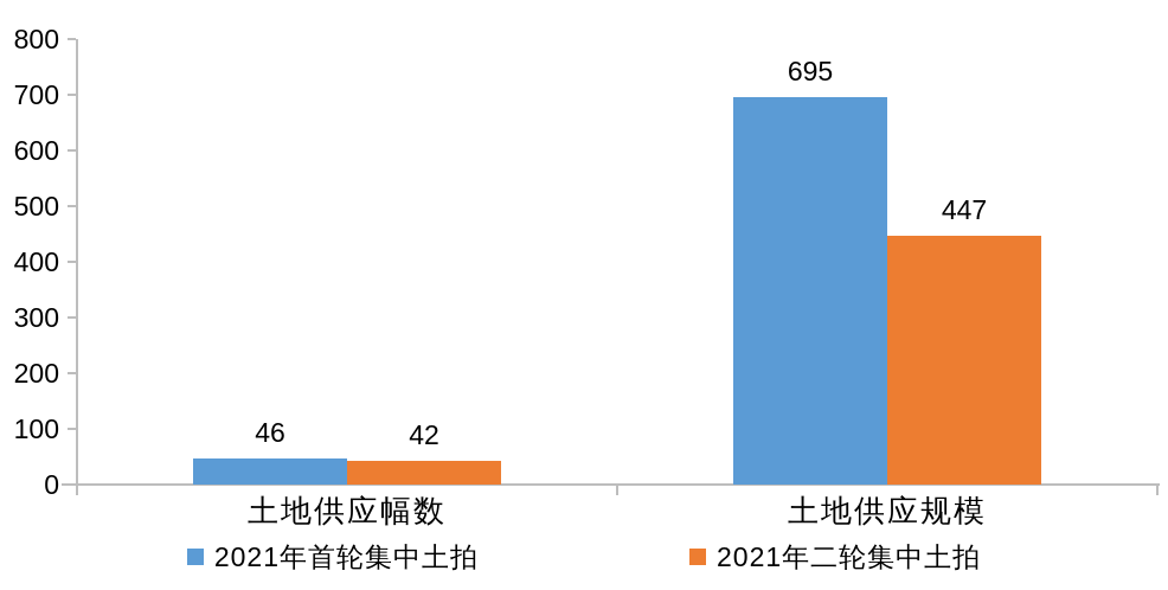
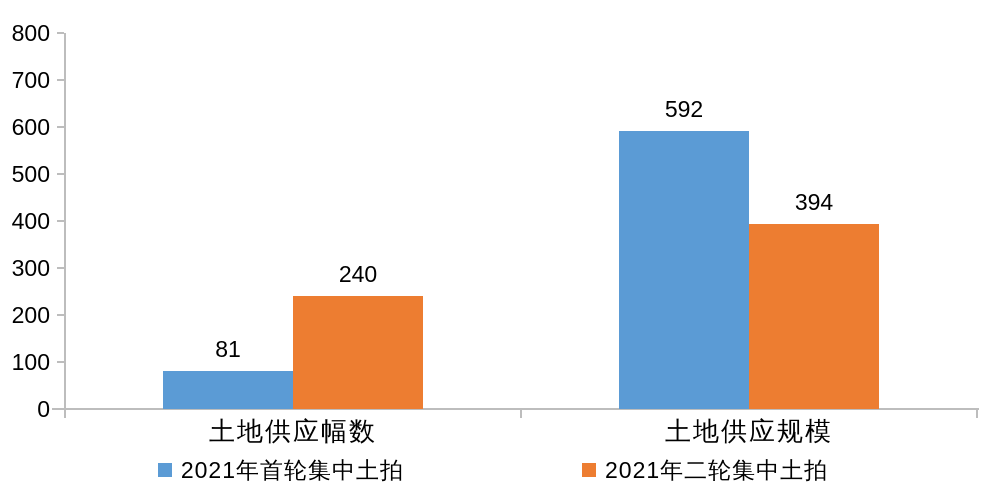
2021年首轮集中土拍/土地供应幅数: 46 -> 81
2021年二轮集中土拍/土地供应幅数: 42 -> 240
2021年首轮集中土拍/土地供应规模: 695 -> 592
2021年二轮集中土拍/土地供应规模: 447 -> 394
